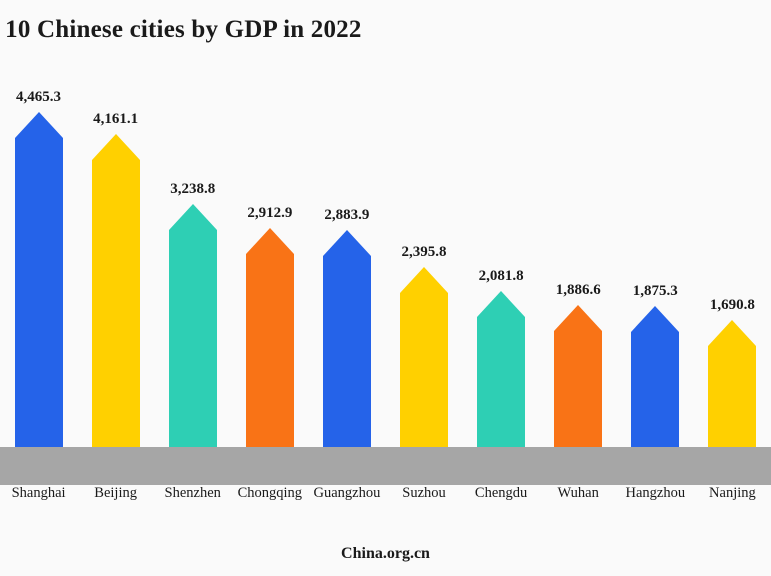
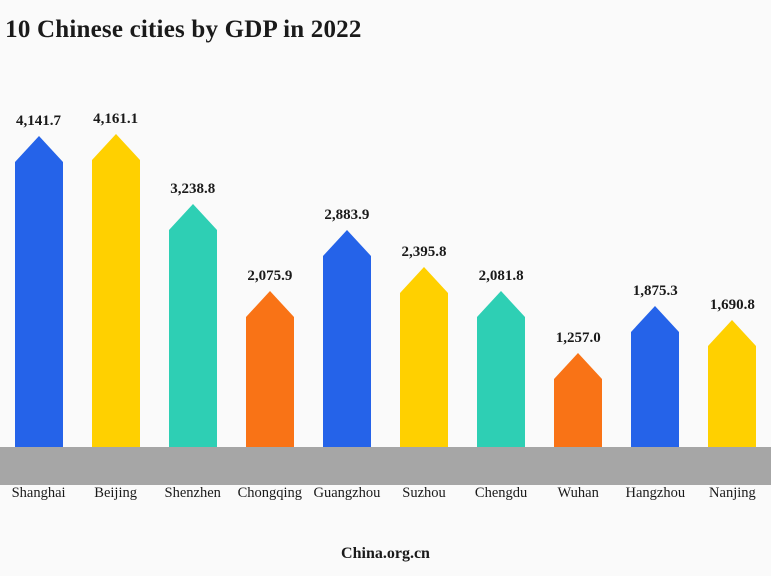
Shanghai: 4,465.3 -> 4,141.7
Chongqing: 2,912.9 -> 2,075.9
Wuhan: 1,886.6 -> 1,257.0
